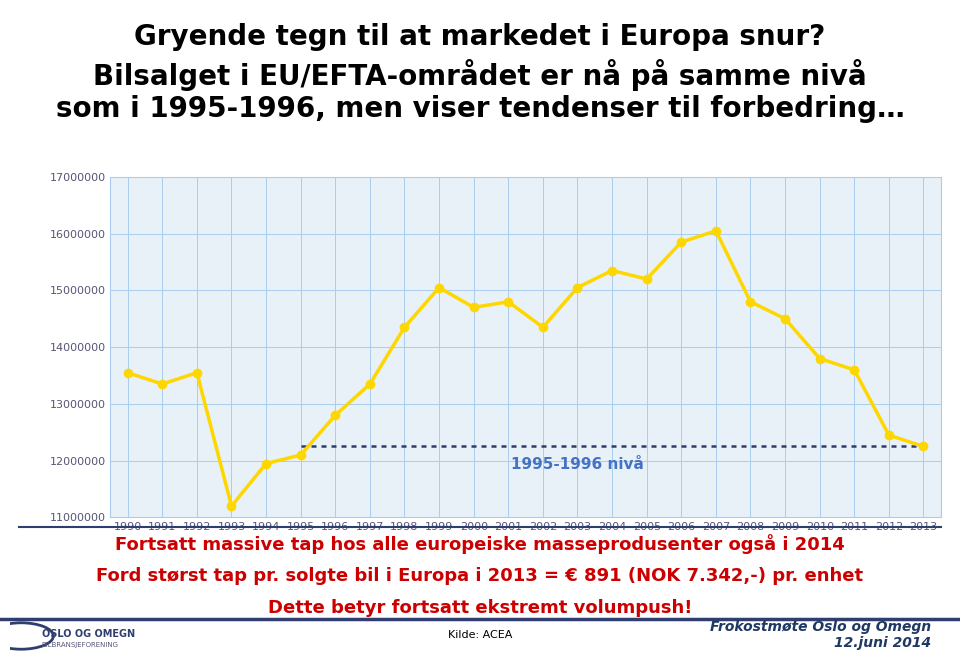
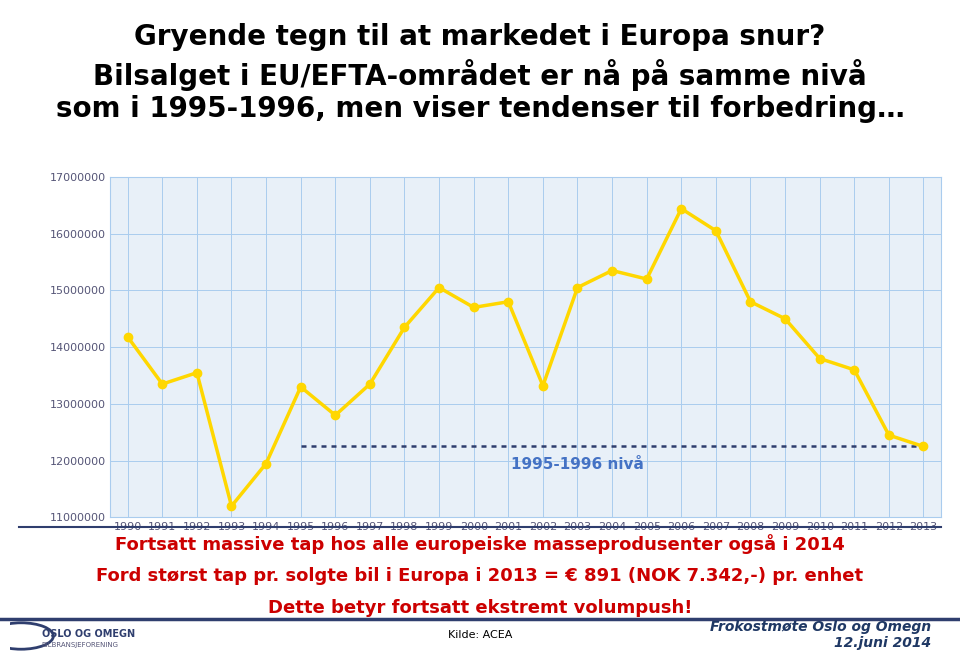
1990: 13550000 -> 14180000
1995: 12100000 -> 13300000
2002: 14350000 -> 13320000
2006: 15850000 -> 16440000
